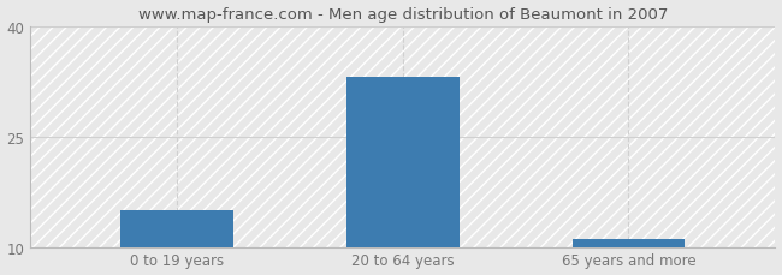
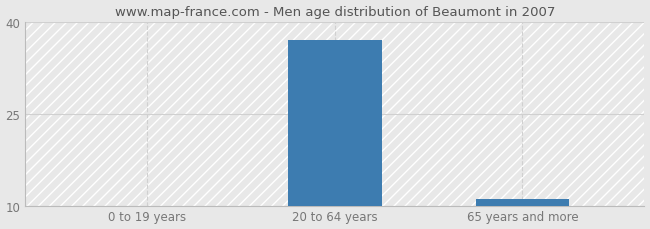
0 to 19 years: 15 -> 10
20 to 64 years: 33 -> 37
